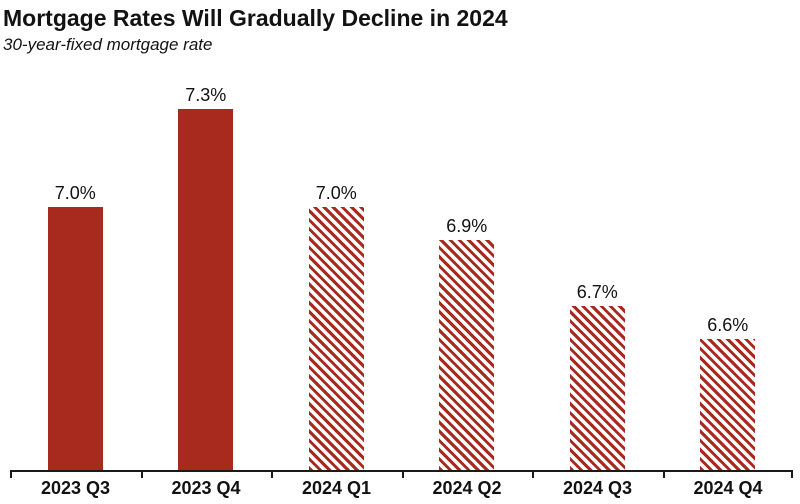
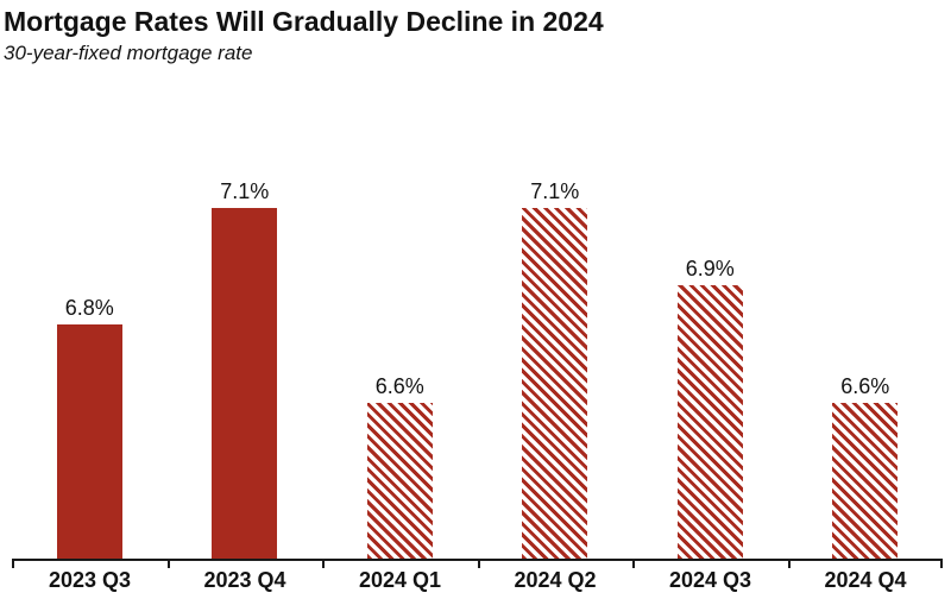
2023 Q3: 7.0% -> 6.8%
2023 Q4: 7.3% -> 7.1%
2024 Q1: 7.0% -> 6.6%
2024 Q2: 6.9% -> 7.1%
2024 Q3: 6.7% -> 6.9%
